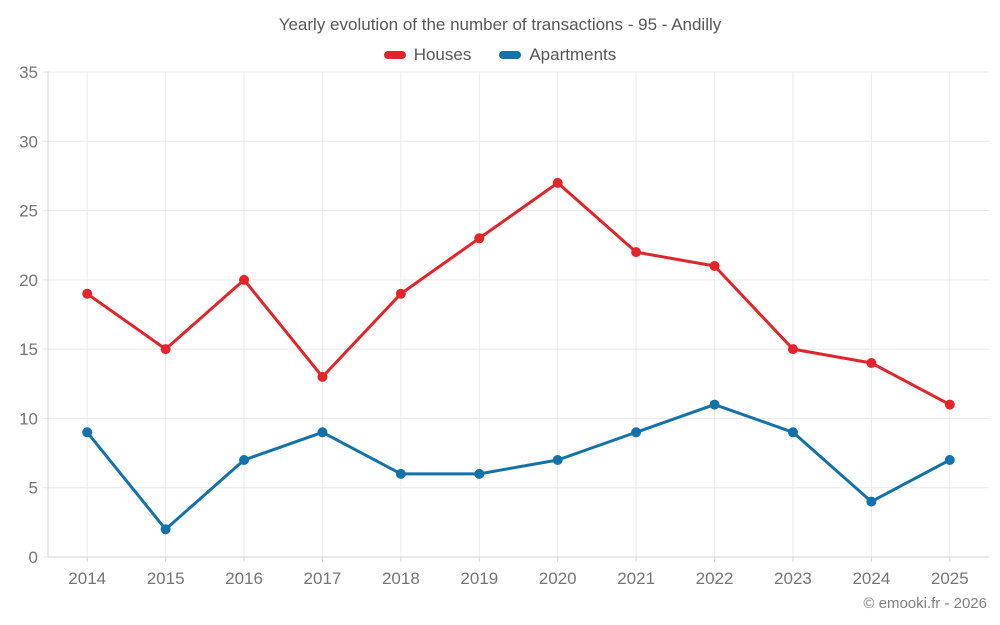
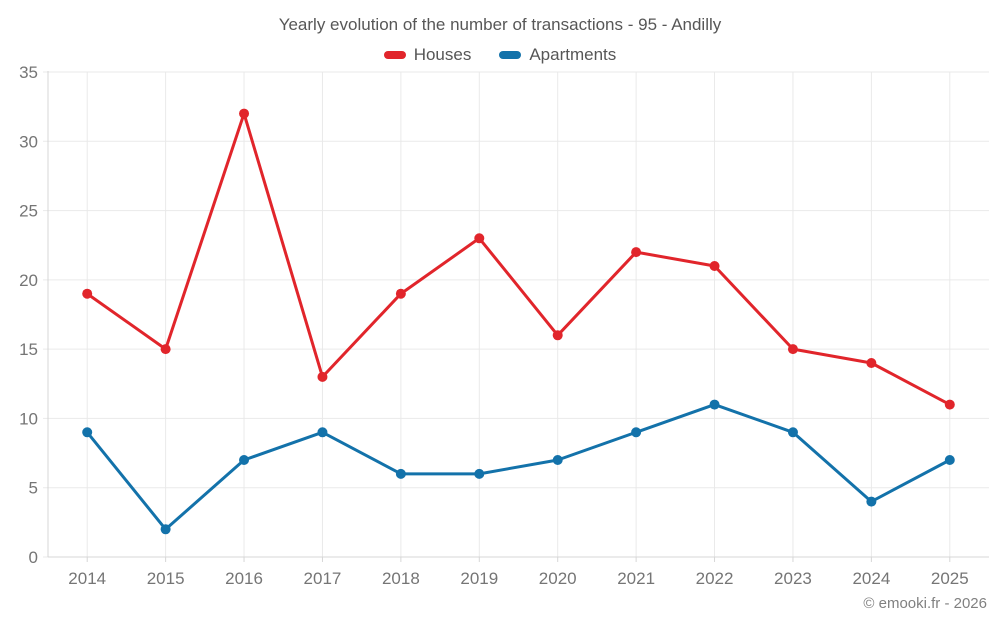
Houses/2016: 20 -> 32
Houses/2020: 27 -> 16
